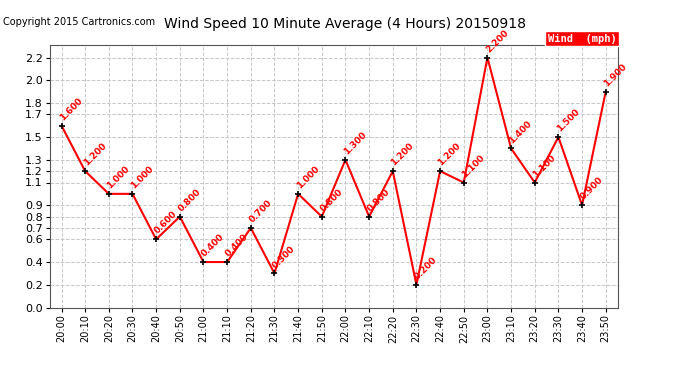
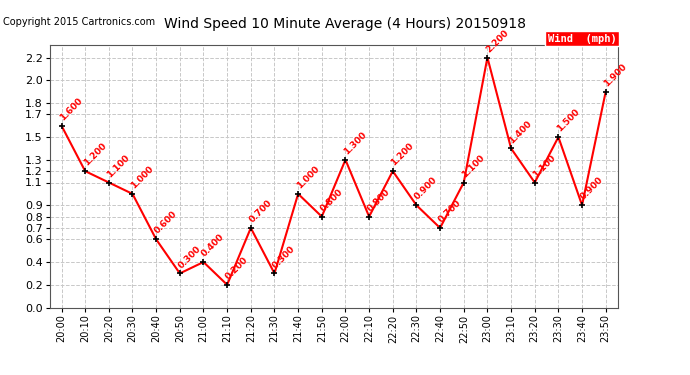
20:20: 1.000 -> 1.100
20:50: 0.800 -> 0.300
21:10: 0.400 -> 0.200
22:30: 0.200 -> 0.900
22:40: 1.200 -> 0.700
